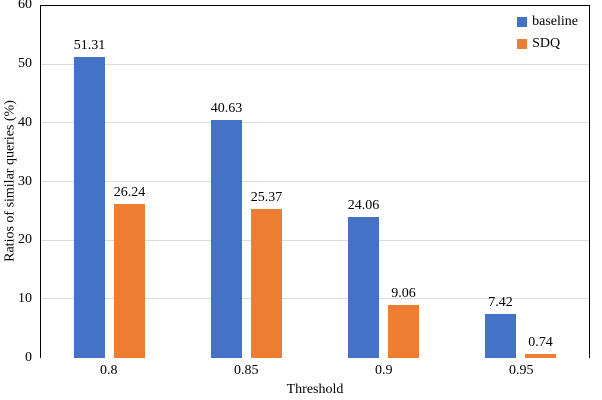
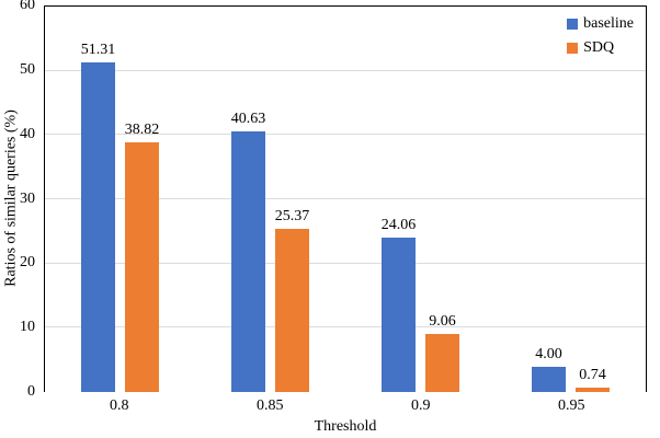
SDQ/0.8: 26.24 -> 38.82
baseline/0.95: 7.42 -> 4.00
